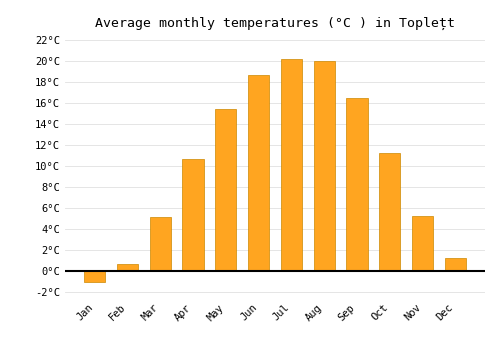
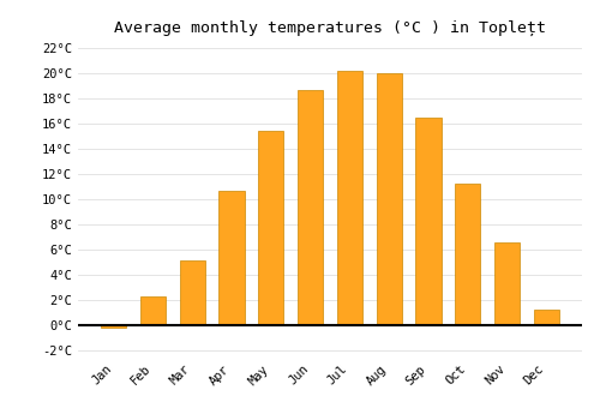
Jan: -1.0°C -> -0.2°C
Feb: 0.7°C -> 2.3°C
Nov: 5.3°C -> 6.6°C
